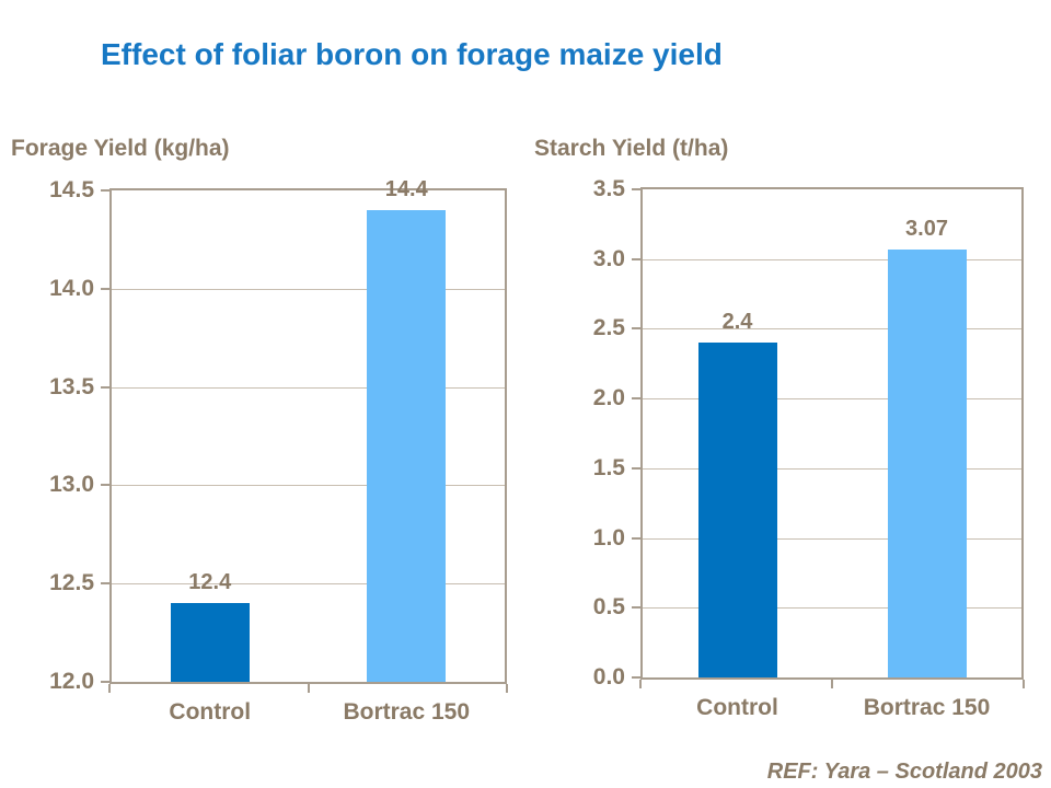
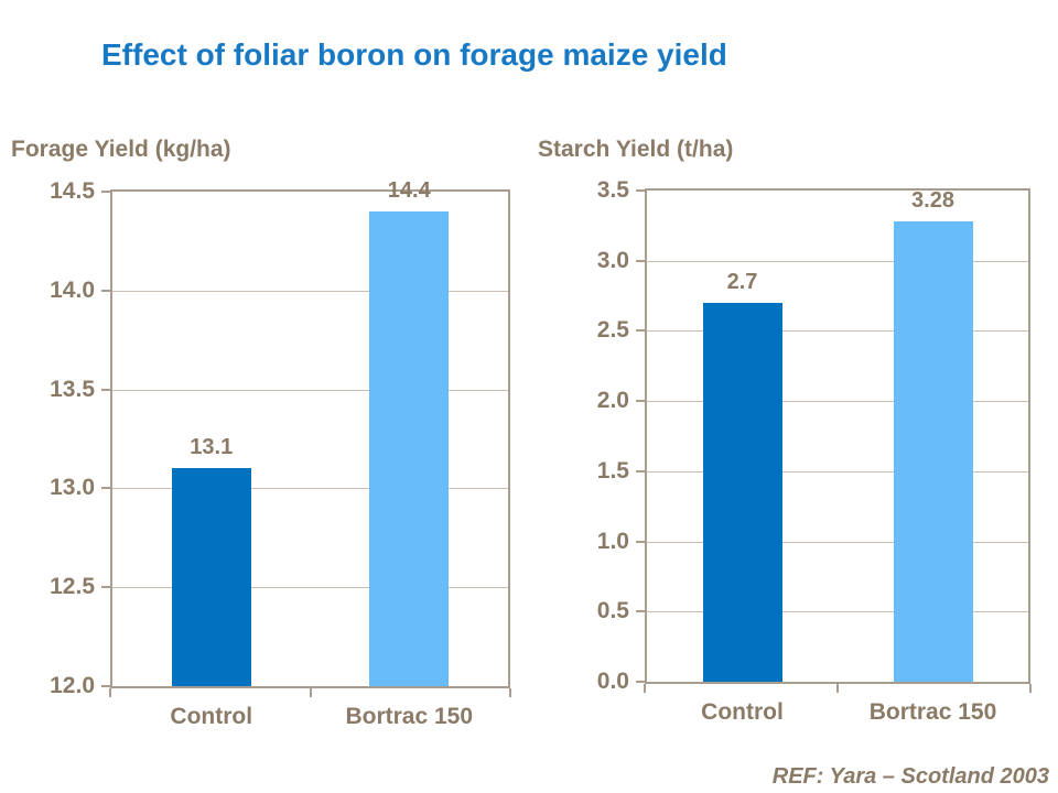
Forage Yield (kg/ha)/Control: 12.4 -> 13.1
Starch Yield (t/ha)/Control: 2.4 -> 2.7
Starch Yield (t/ha)/Bortrac 150: 3.07 -> 3.28
